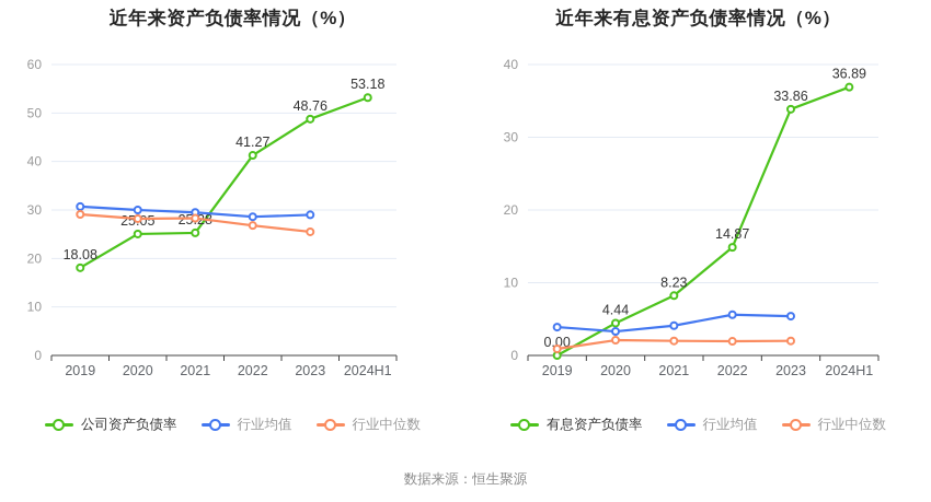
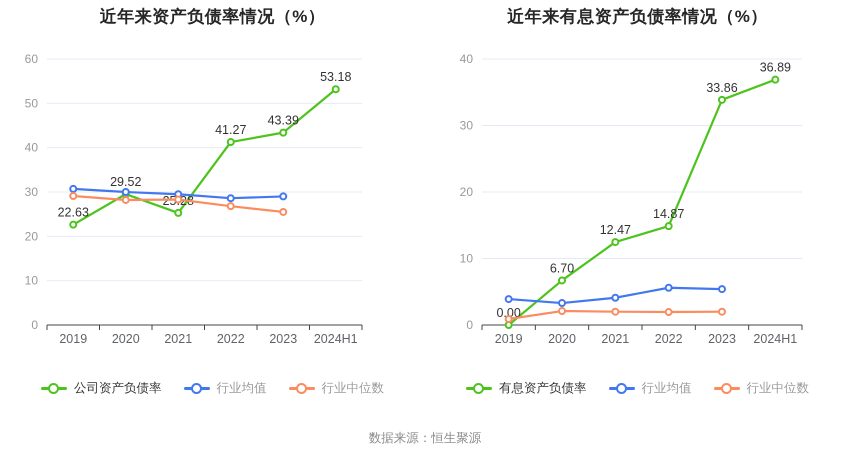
近年来资产负债率情况（%）/公司资产负债率/2019: 18.08 -> 22.63
近年来资产负债率情况（%）/公司资产负债率/2020: 25.05 -> 29.52
近年来资产负债率情况（%）/公司资产负债率/2023: 48.76 -> 43.39
近年来有息资产负债率情况（%）/有息资产负债率/2020: 4.44 -> 6.70
近年来有息资产负债率情况（%）/有息资产负债率/2021: 8.23 -> 12.47
